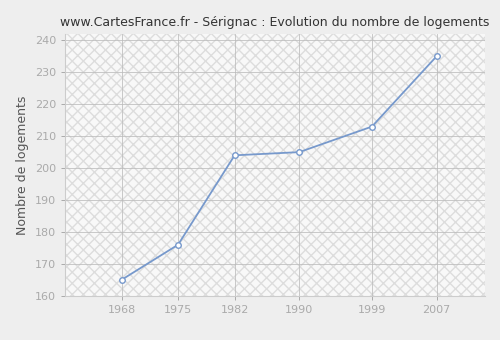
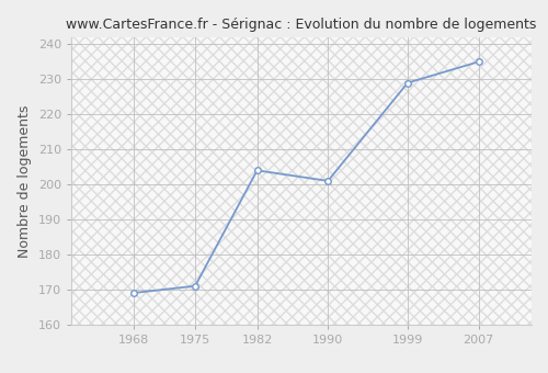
1968: 165 -> 169
1975: 176 -> 171
1990: 205 -> 201
1999: 213 -> 229
